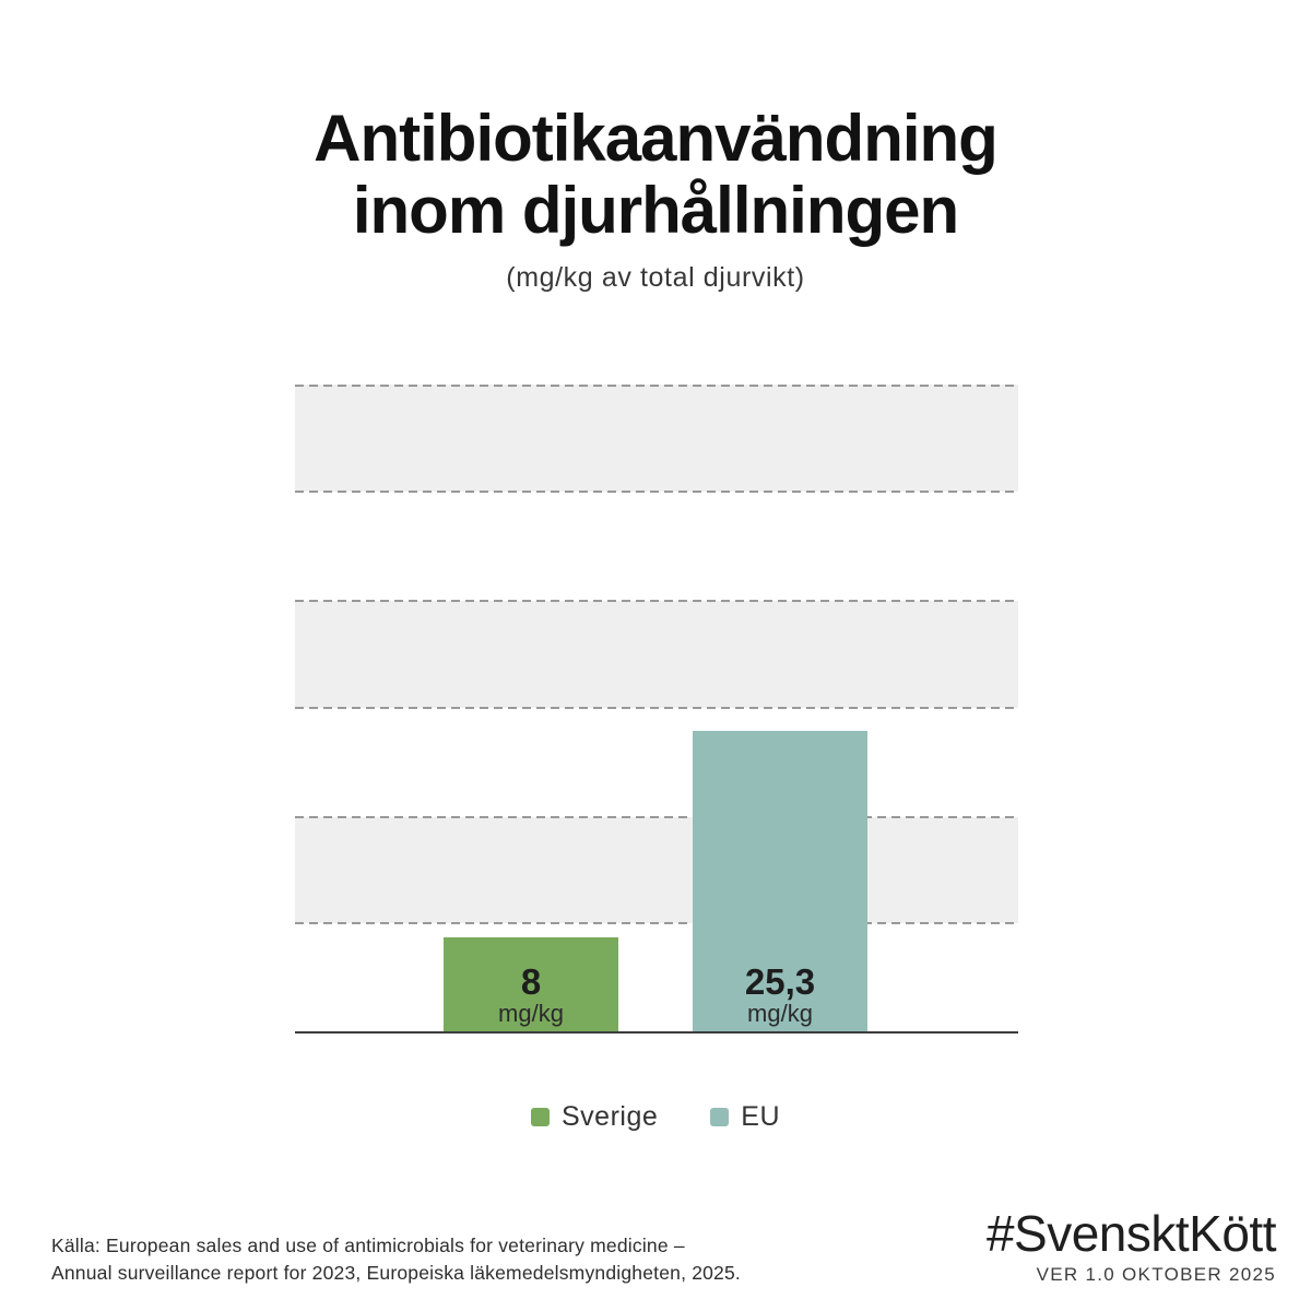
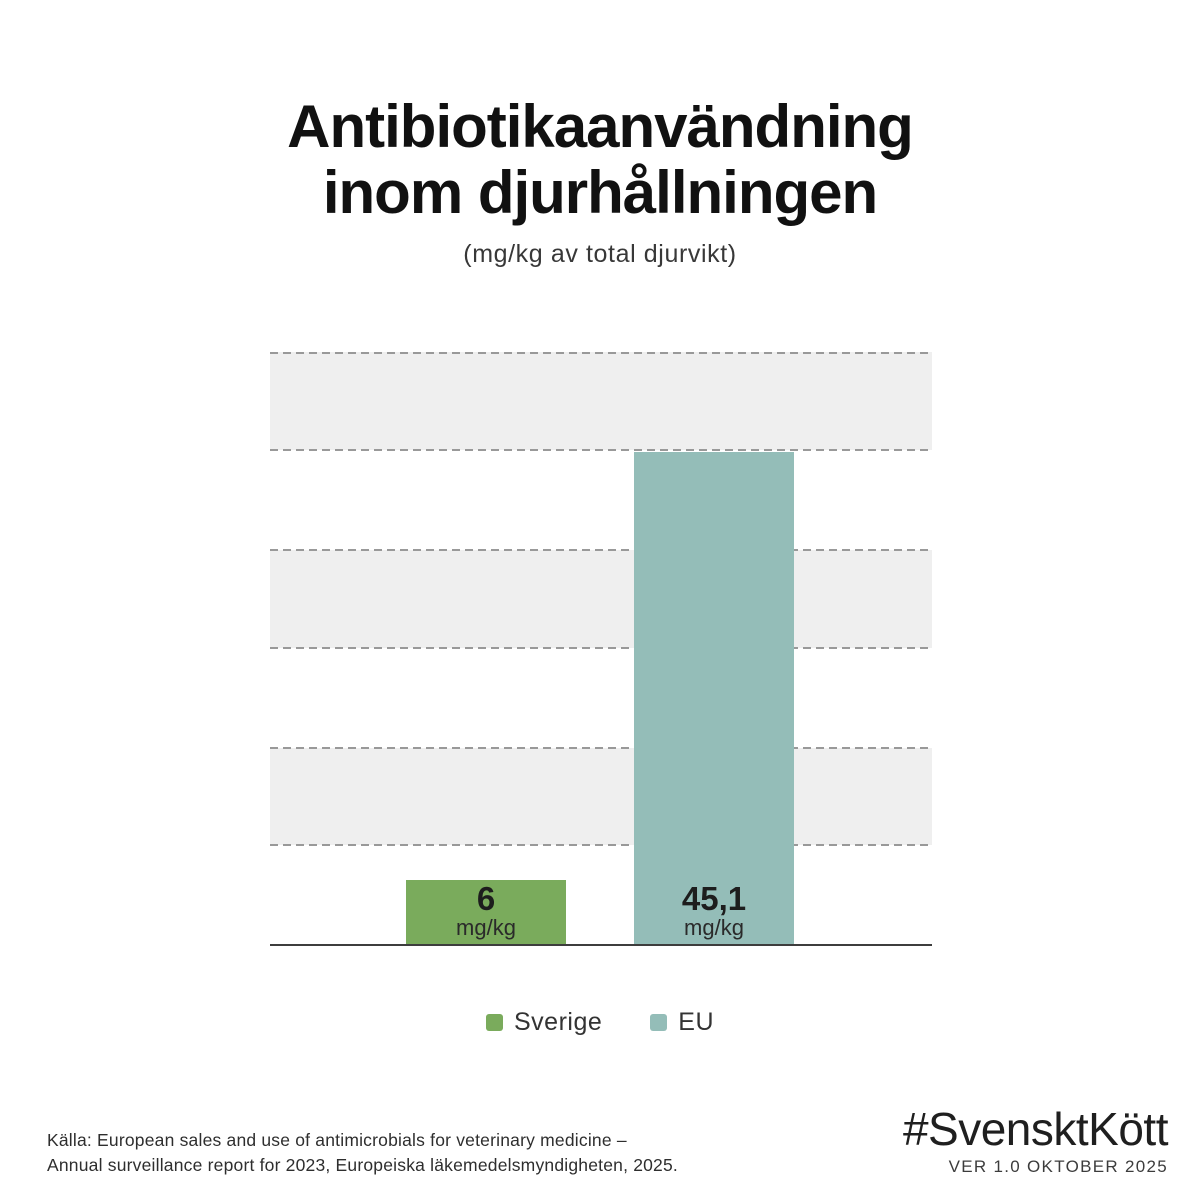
Sverige: 8 -> 6
EU: 25,3 -> 45,1
